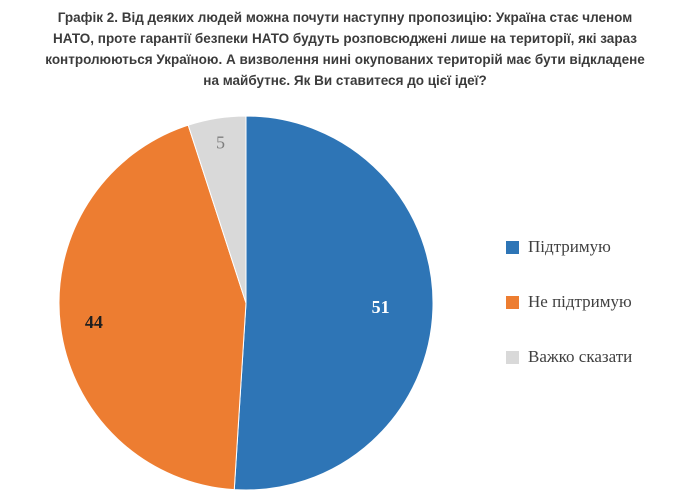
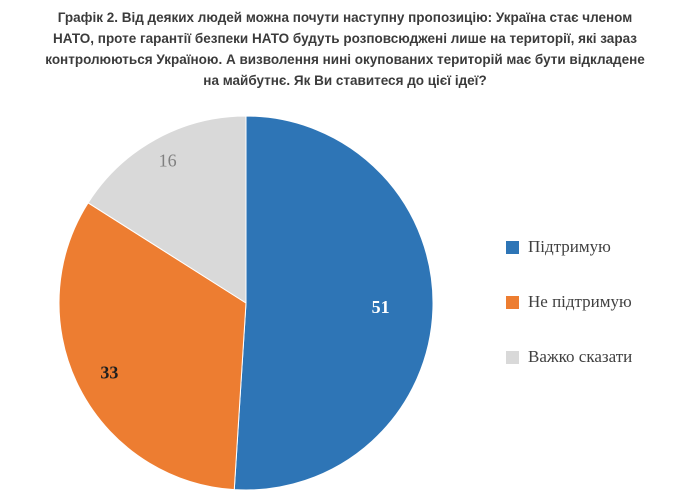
Не підтримую: 44 -> 33
Важко сказати: 5 -> 16
